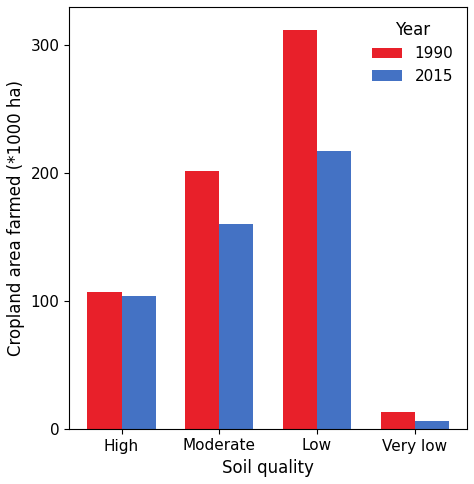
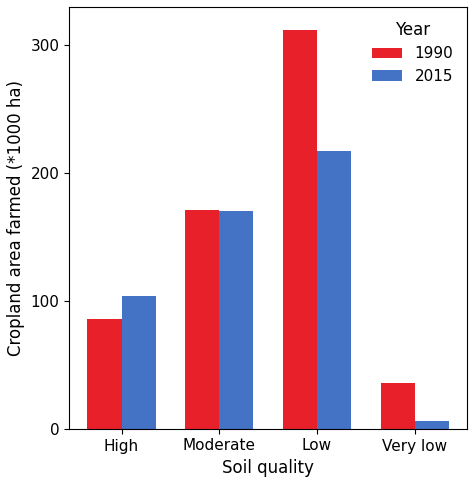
1990/High: 107 -> 86
1990/Moderate: 202 -> 171
2015/Moderate: 160 -> 170
1990/Very low: 13 -> 36
